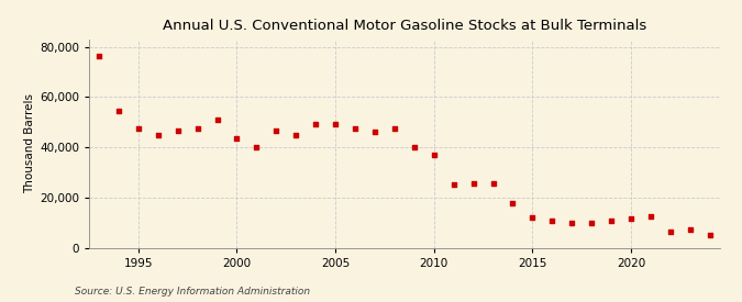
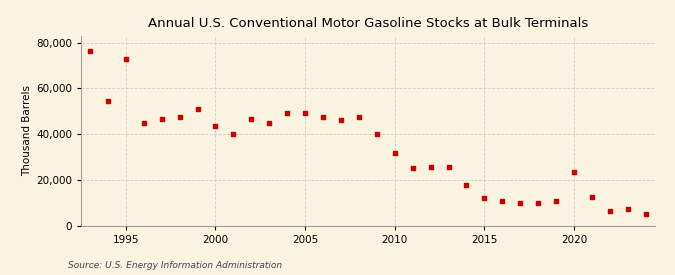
1995: 47,500 -> 73,000
2010: 37,000 -> 31,500
2020: 11,500 -> 23,500
